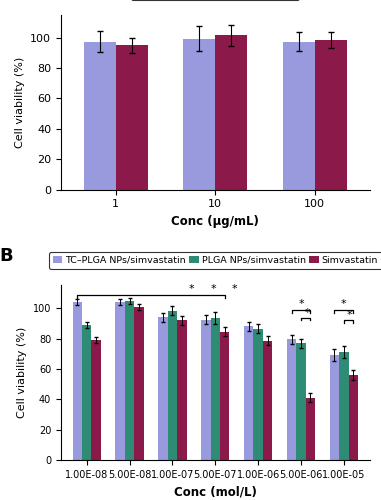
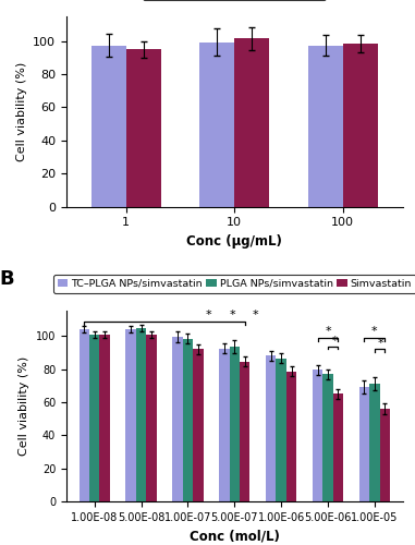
PLGA NPs/simvastatin/1.00E-08: 89 -> 101
Simvastatin/1.00E-08: 79 -> 101
TC–PLGA NPs/simvastatin/1.00E-07: 94 -> 100
Simvastatin/5.00E-06: 41 -> 65
